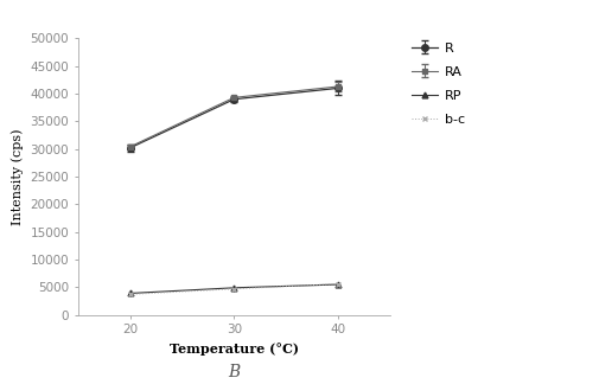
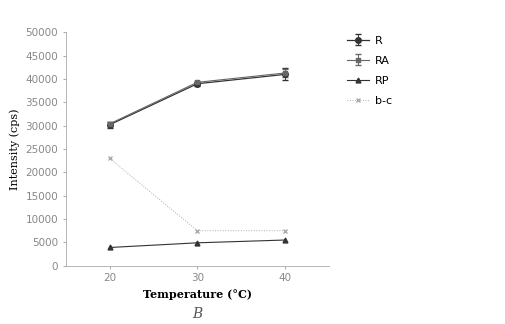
b-c/20: 3700 -> 23000
b-c/30: 4700 -> 7500
b-c/40: 5600 -> 7500
